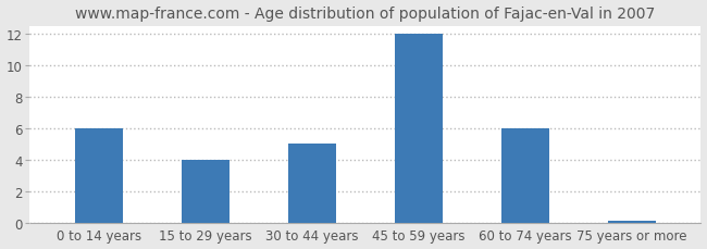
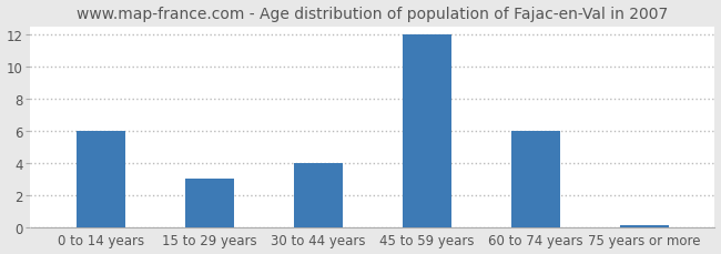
15 to 29 years: 4.0 -> 3.0
30 to 44 years: 5.0 -> 4.0
